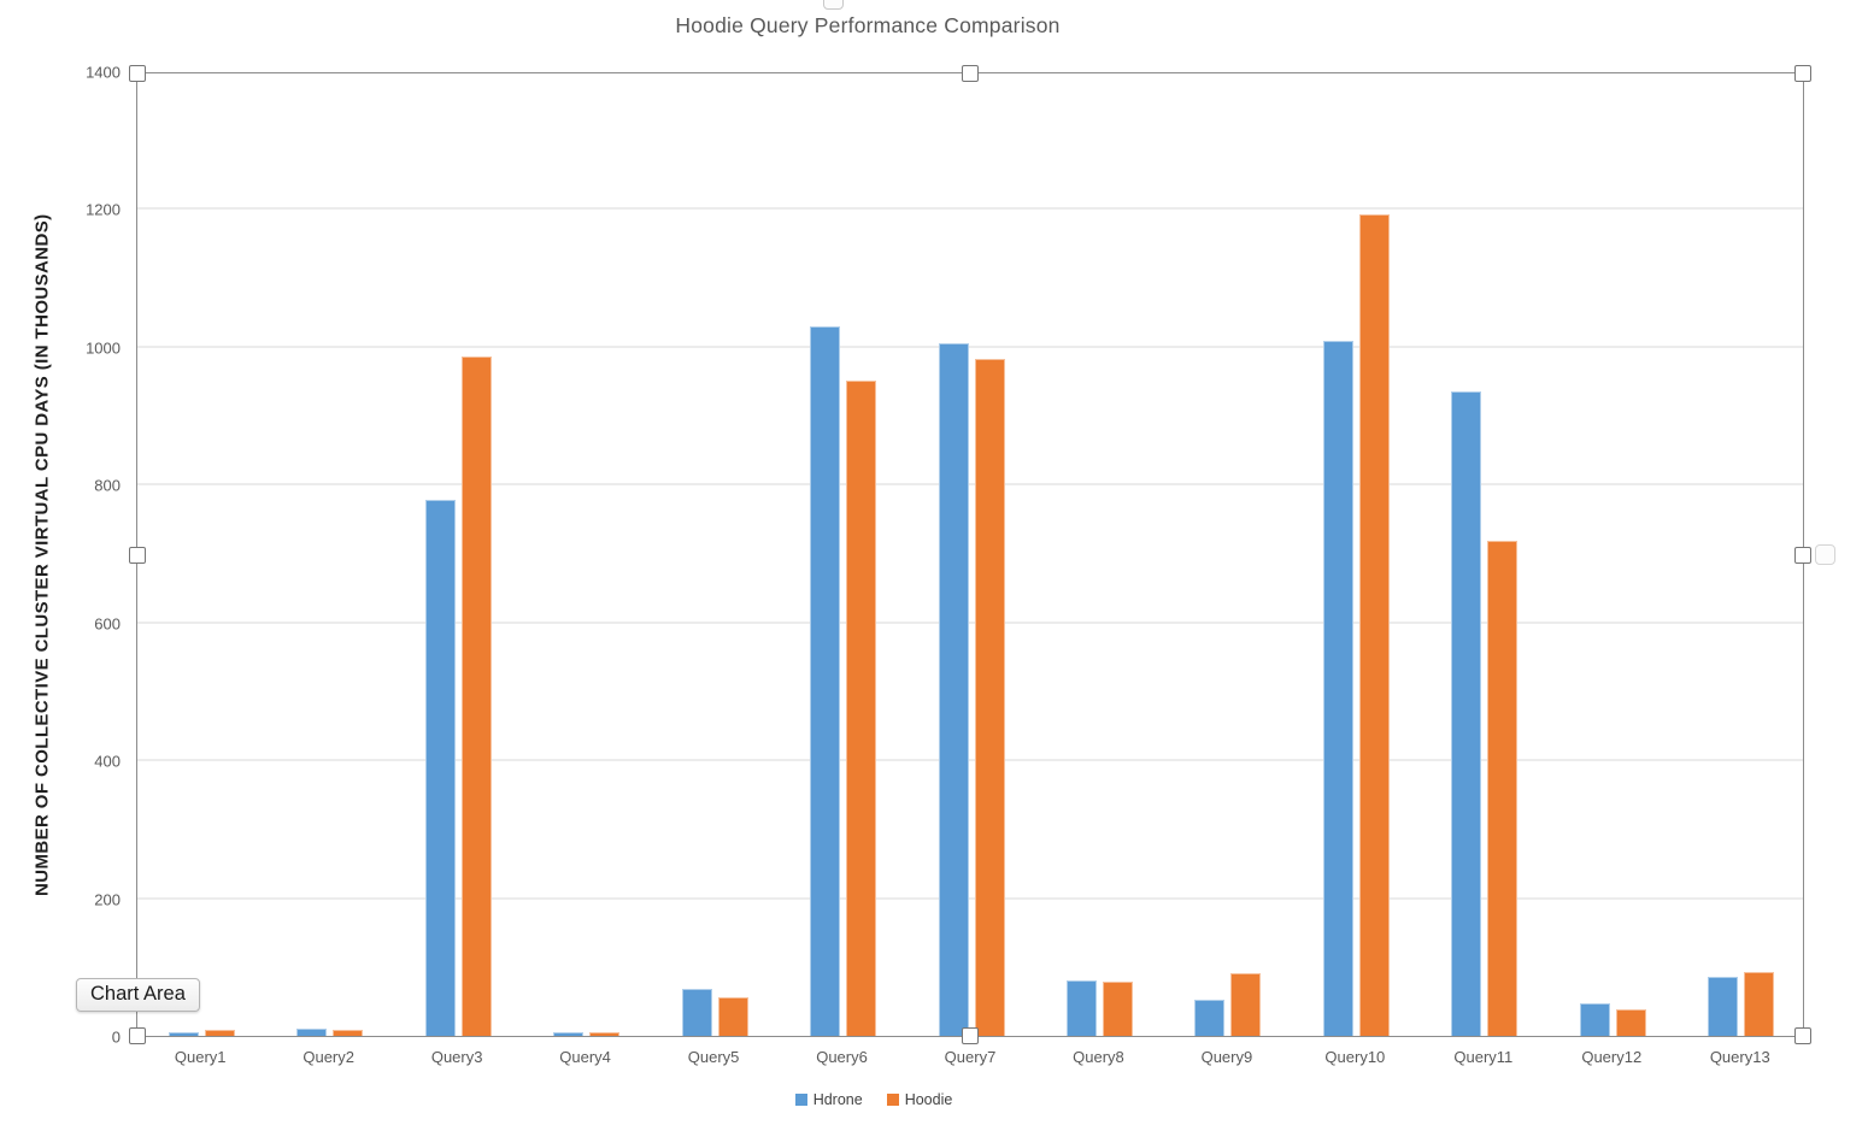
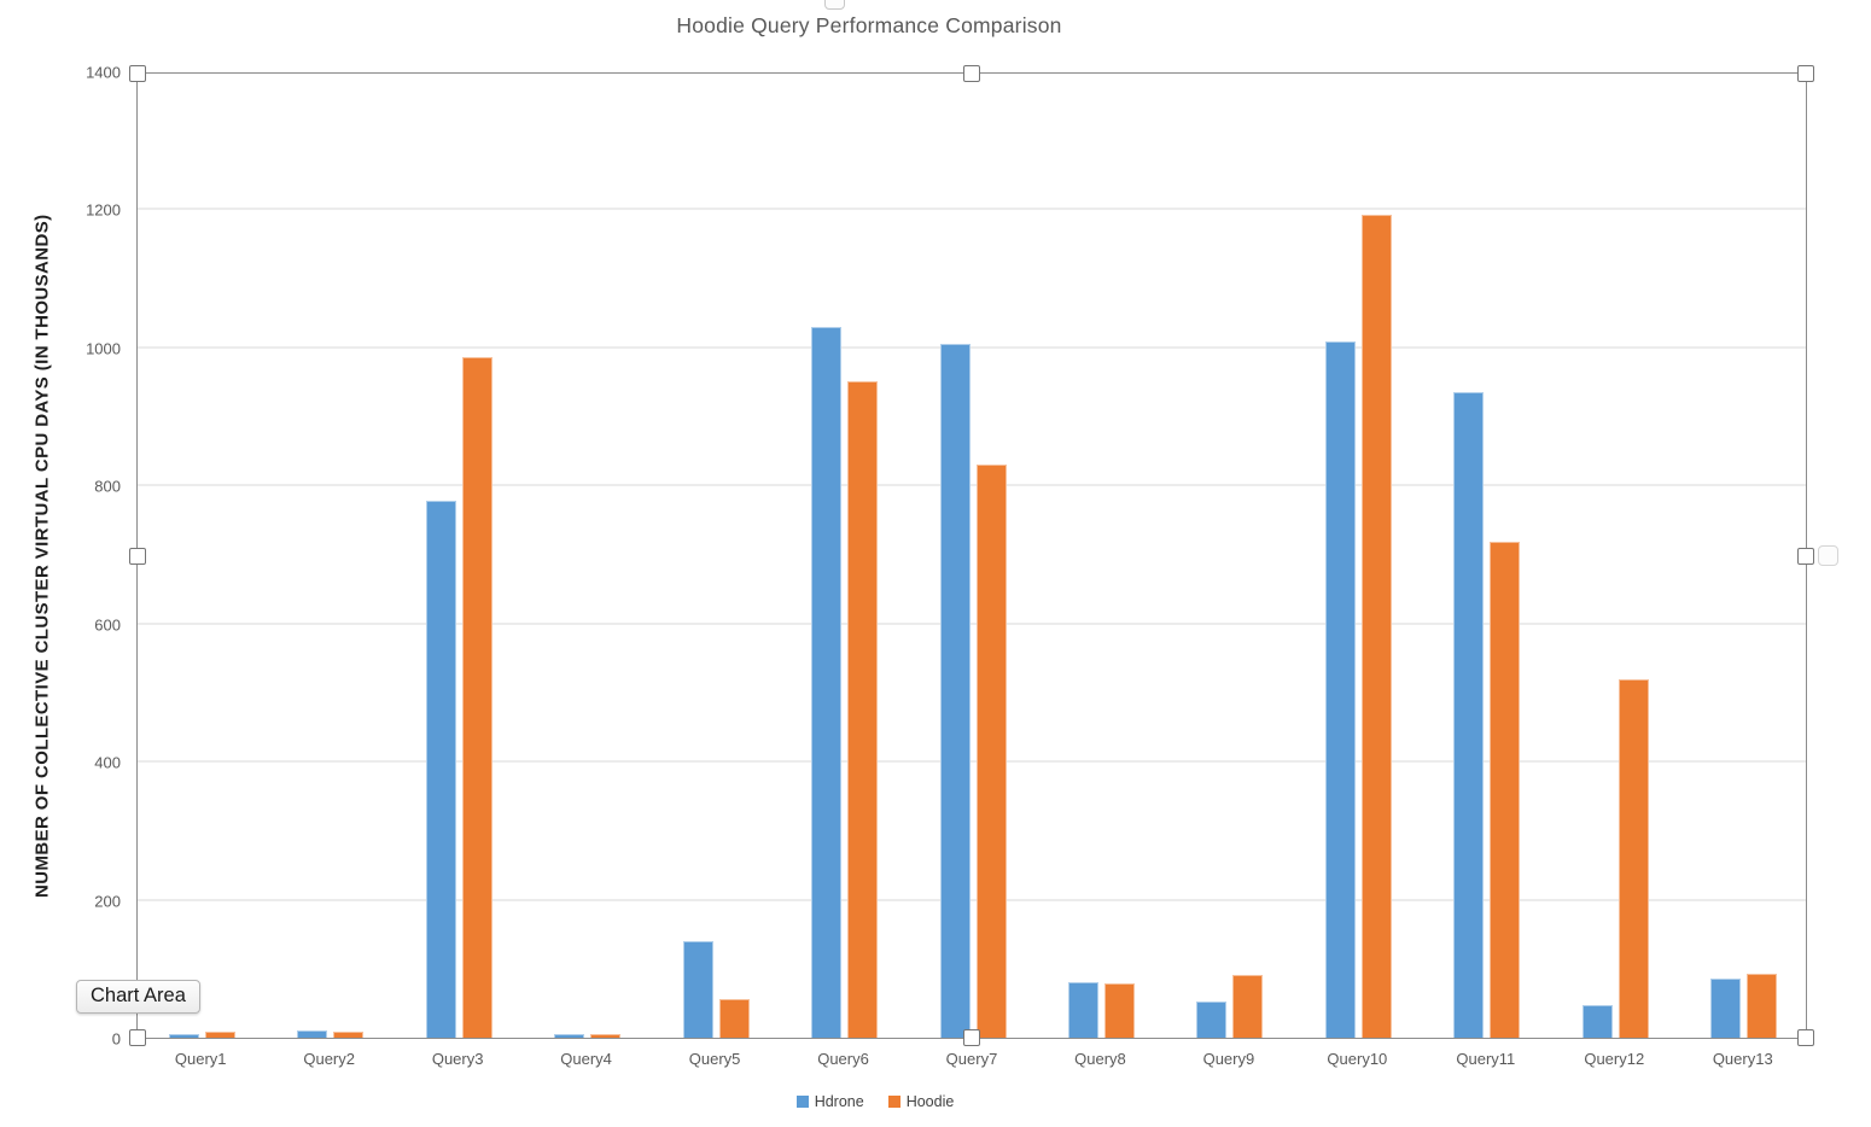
Hdrone/Query5: 70 -> 140
Hoodie/Query7: 980 -> 830
Hoodie/Query12: 40 -> 520
